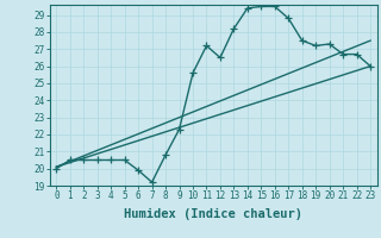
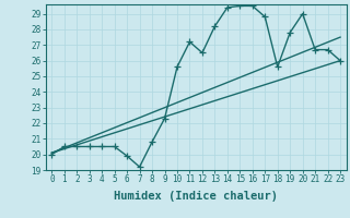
18: 27.5 -> 25.6
19: 27.2 -> 27.8
20: 27.3 -> 29.0
